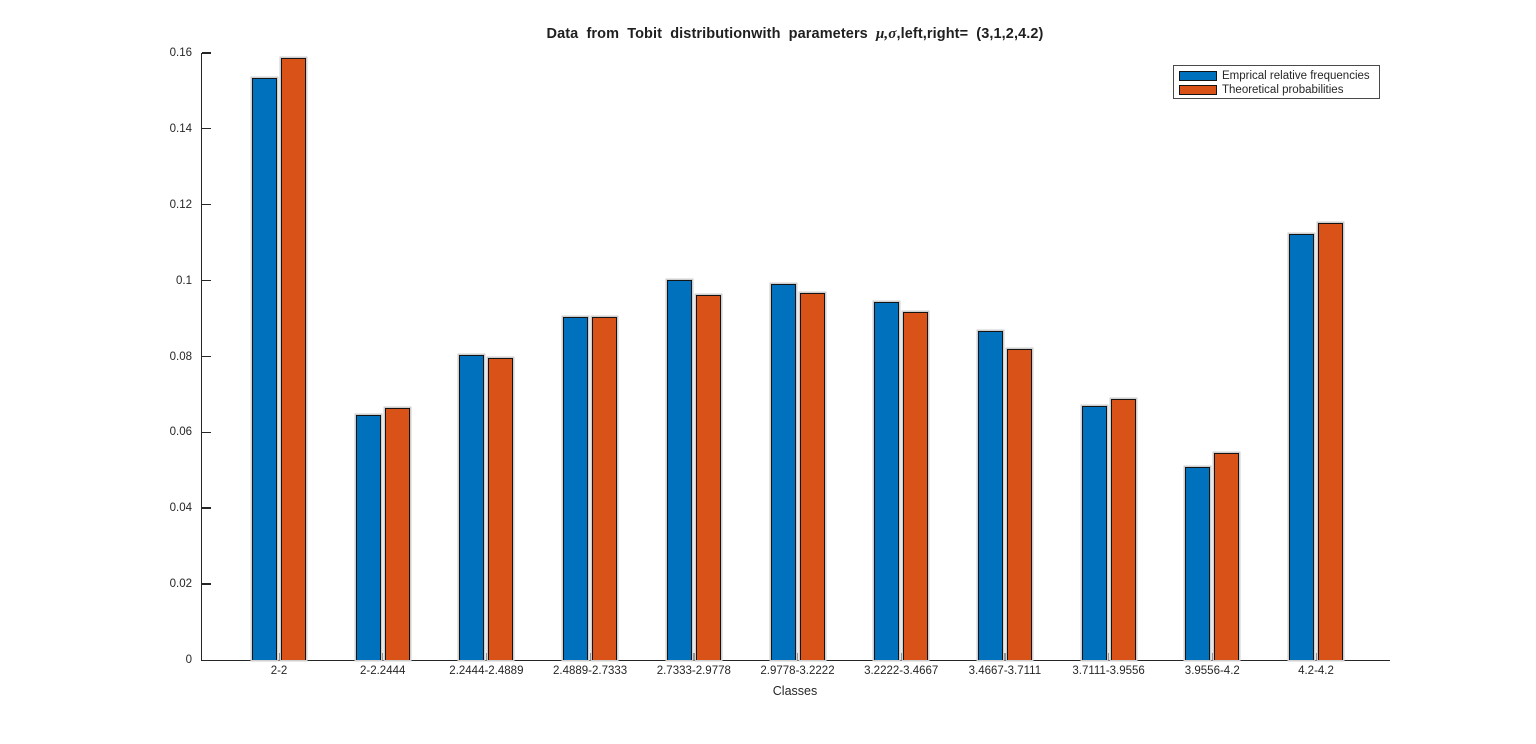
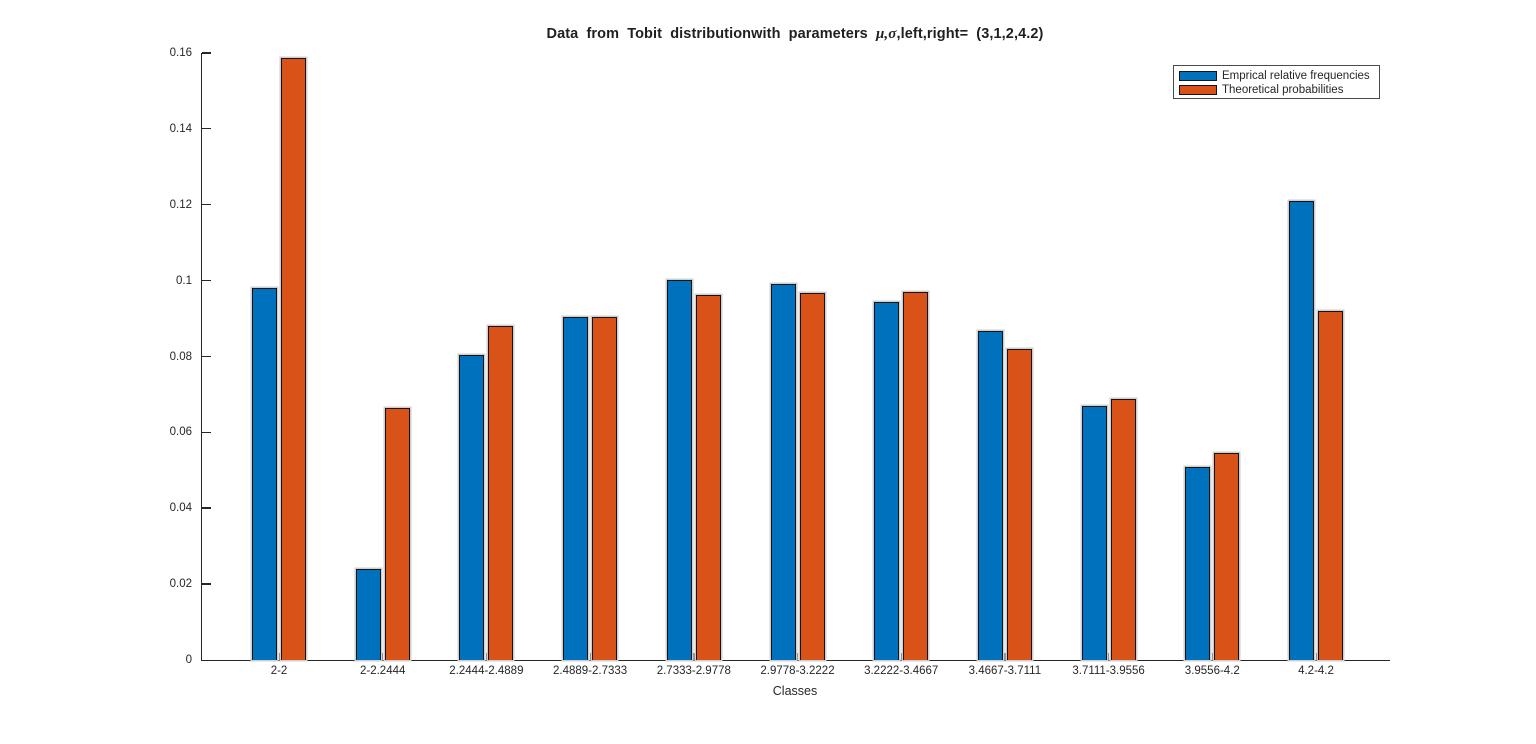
Emprical relative frequencies/2-2: 0.153 -> 0.098
Emprical relative frequencies/2-2.2444: 0.065 -> 0.024
Theoretical probabilities/2.2444-2.4889: 0.080 -> 0.088
Theoretical probabilities/3.2222-3.4667: 0.092 -> 0.097
Emprical relative frequencies/4.2-4.2: 0.112 -> 0.121
Theoretical probabilities/4.2-4.2: 0.115 -> 0.092
